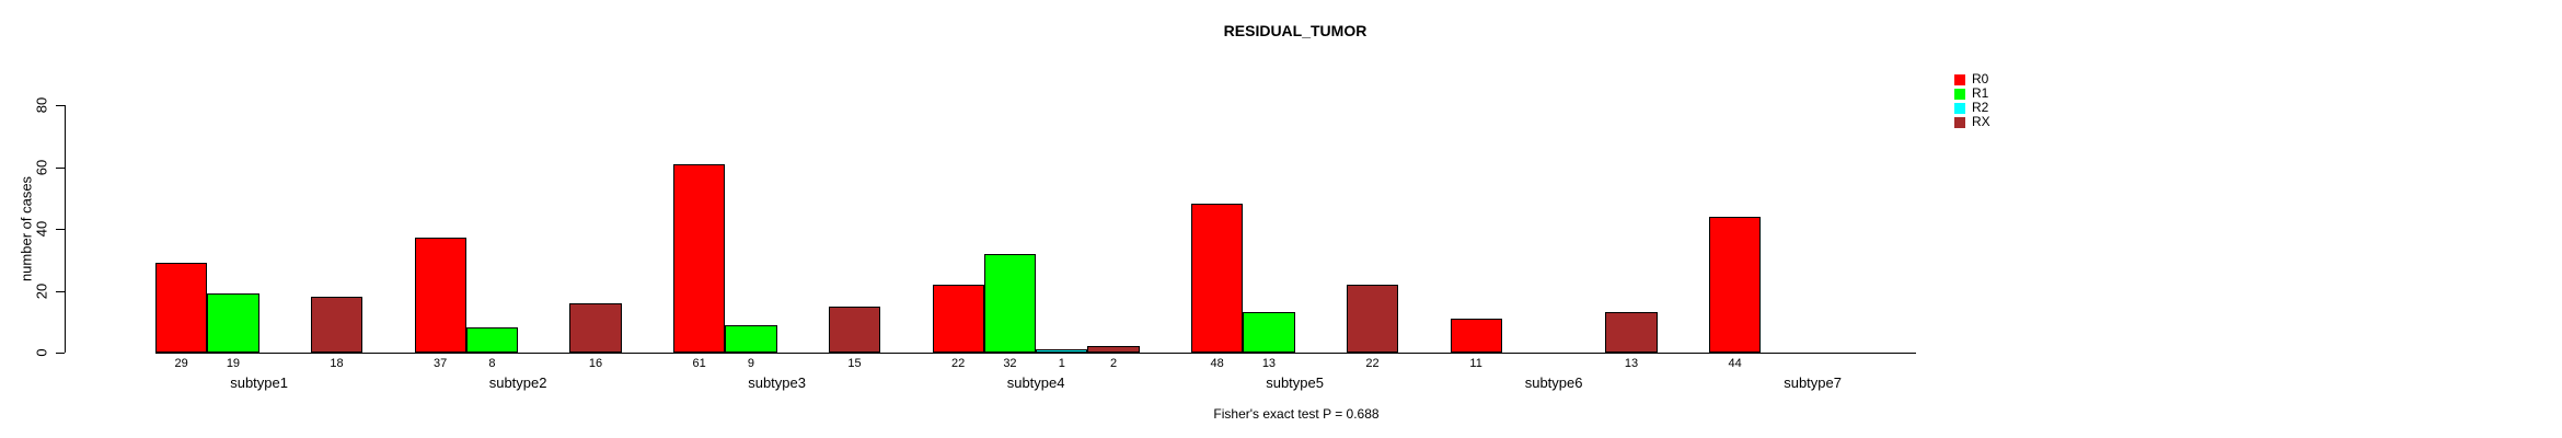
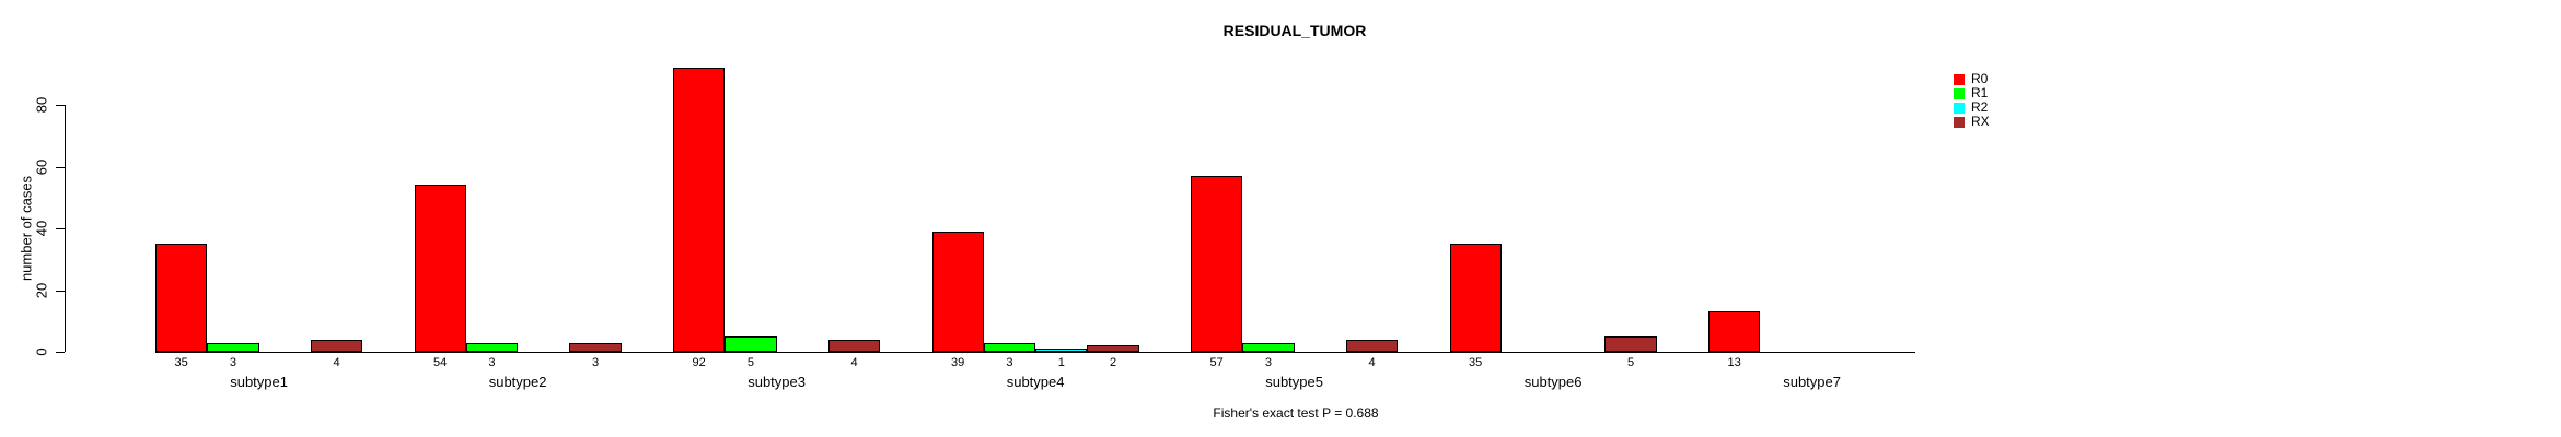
R0/subtype1: 29 -> 35
R1/subtype1: 19 -> 3
RX/subtype1: 18 -> 4
R0/subtype2: 37 -> 54
R1/subtype2: 8 -> 3
RX/subtype2: 16 -> 3
R0/subtype3: 61 -> 92
R1/subtype3: 9 -> 5
RX/subtype3: 15 -> 4
R0/subtype4: 22 -> 39
R1/subtype4: 32 -> 3
R0/subtype5: 48 -> 57
R1/subtype5: 13 -> 3
RX/subtype5: 22 -> 4
R0/subtype6: 11 -> 35
RX/subtype6: 13 -> 5
R0/subtype7: 44 -> 13
